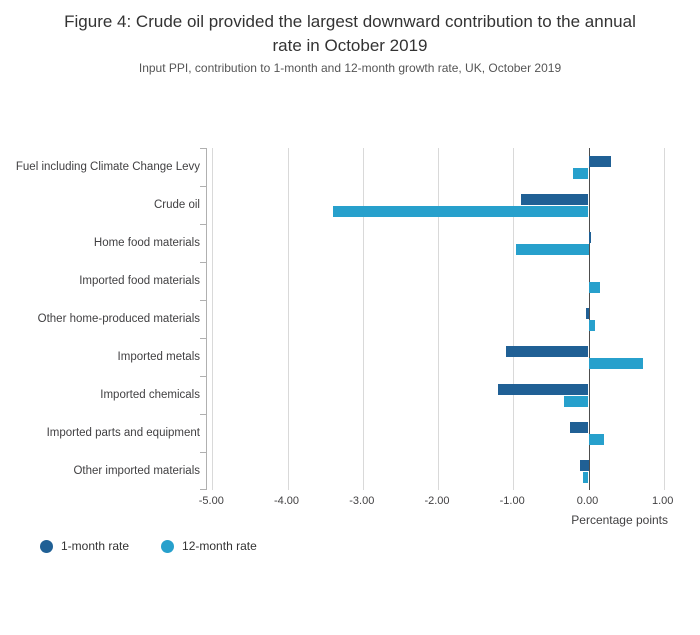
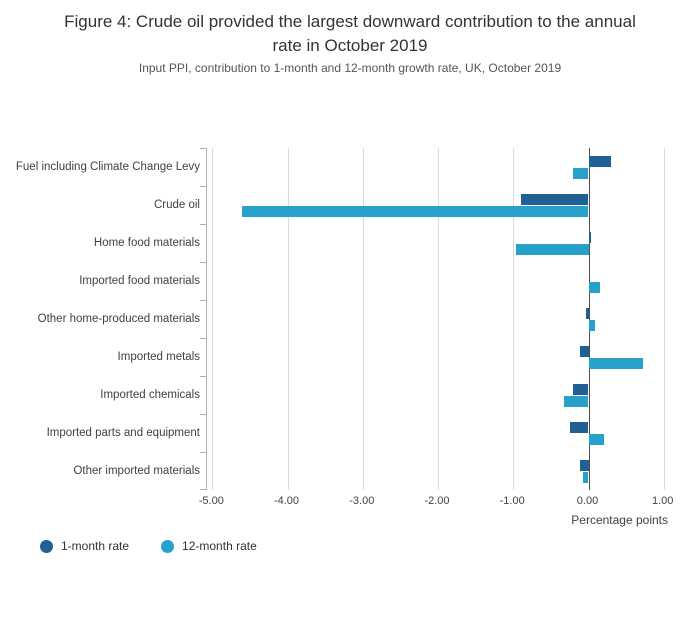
12-month rate/Crude oil: -3.4 -> -4.6
1-month rate/Imported metals: -1.1 -> -0.1
1-month rate/Imported chemicals: -1.2 -> -0.2
